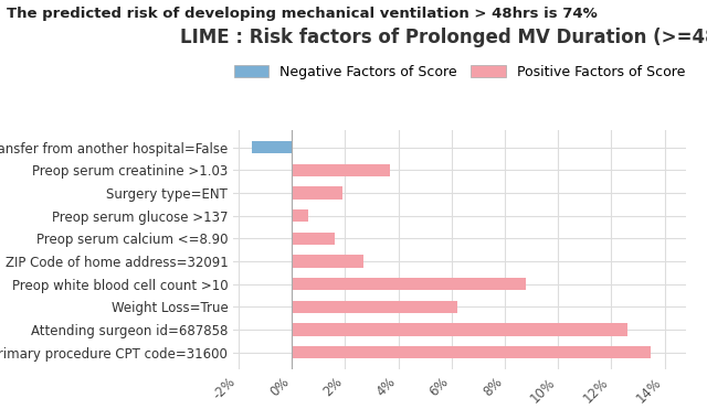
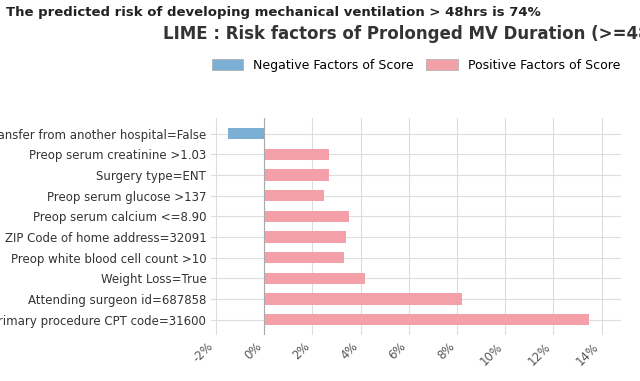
Preop serum creatinine >1.03: 3.7% -> 2.7%
Surgery type=ENT: 1.9% -> 2.7%
Preop serum glucose >137: 0.6% -> 2.5%
Preop serum calcium <=8.90: 1.6% -> 3.5%
ZIP Code of home address=32091: 2.7% -> 3.4%
Preop white blood cell count >10: 8.8% -> 3.3%
Weight Loss=True: 6.2% -> 4.2%
Attending surgeon id=687858: 12.6% -> 8.2%
